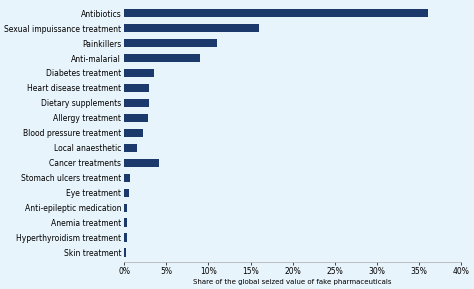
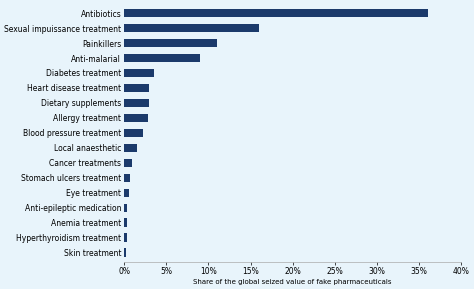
Cancer treatments: 4.2% -> 0.9%
